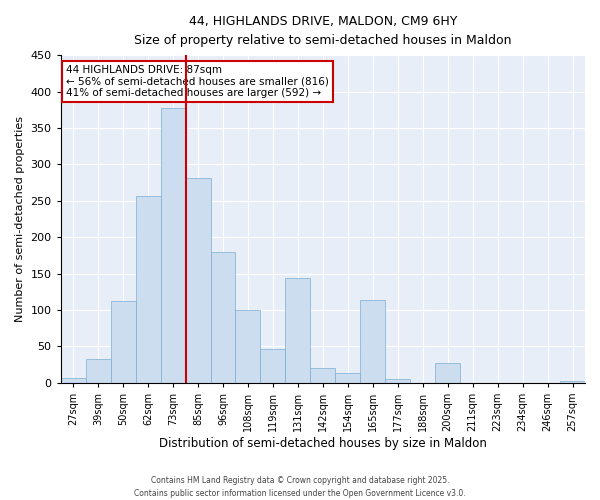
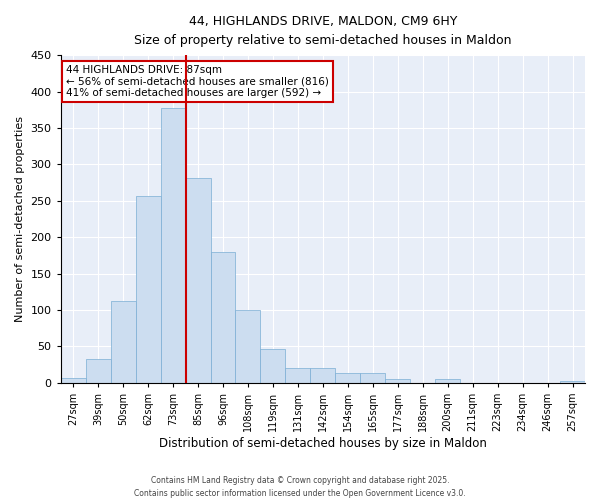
131sqm: 144 -> 20
165sqm: 114 -> 13
200sqm: 28 -> 6
